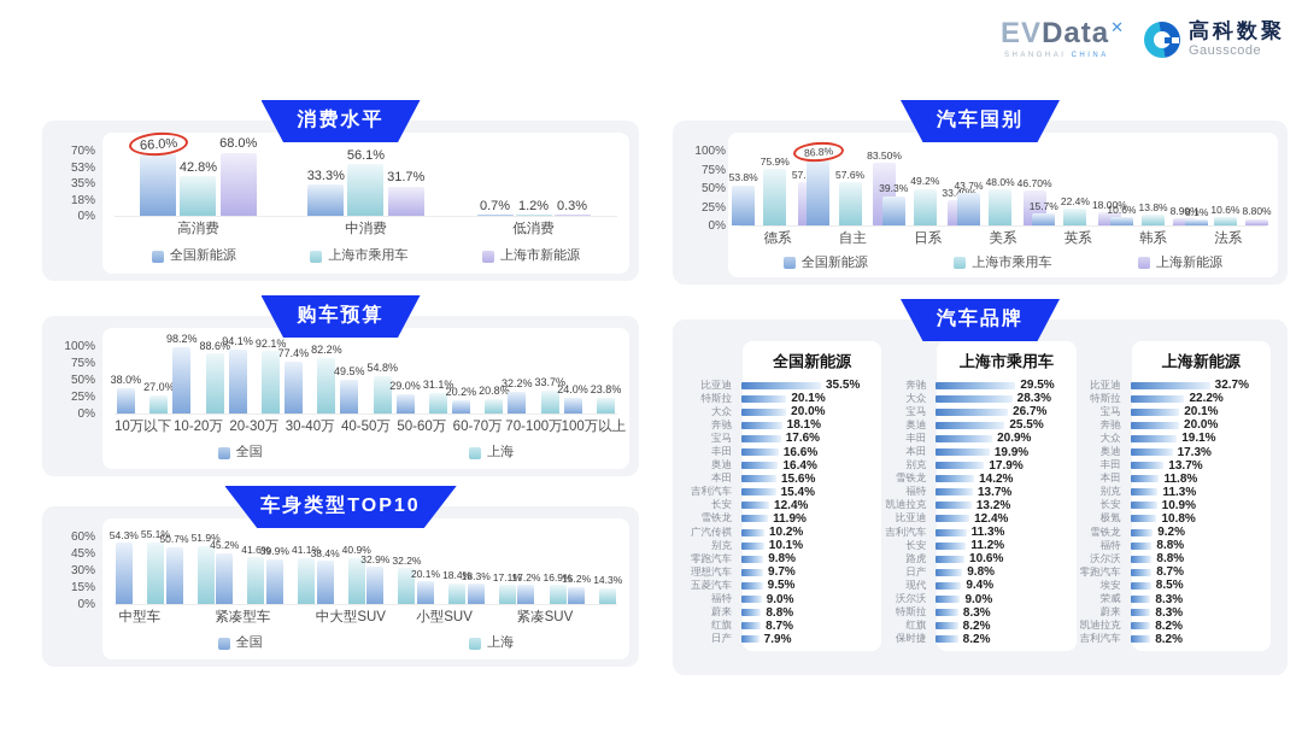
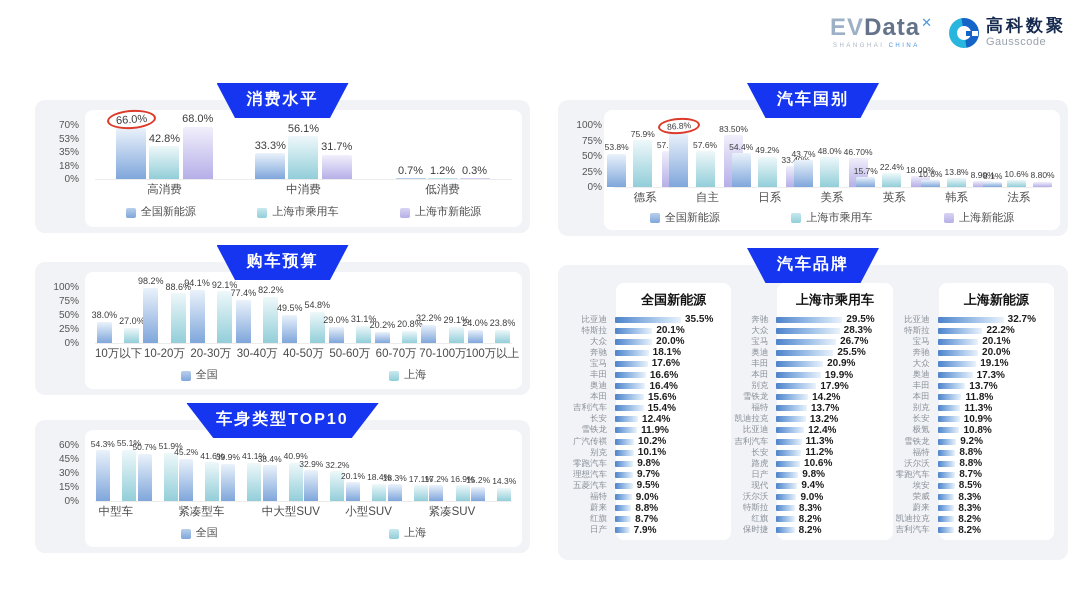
购车预算/上海/70-100万: 33.7% -> 29.1%
汽车国别/全国新能源/日系: 39.3% -> 54.4%
